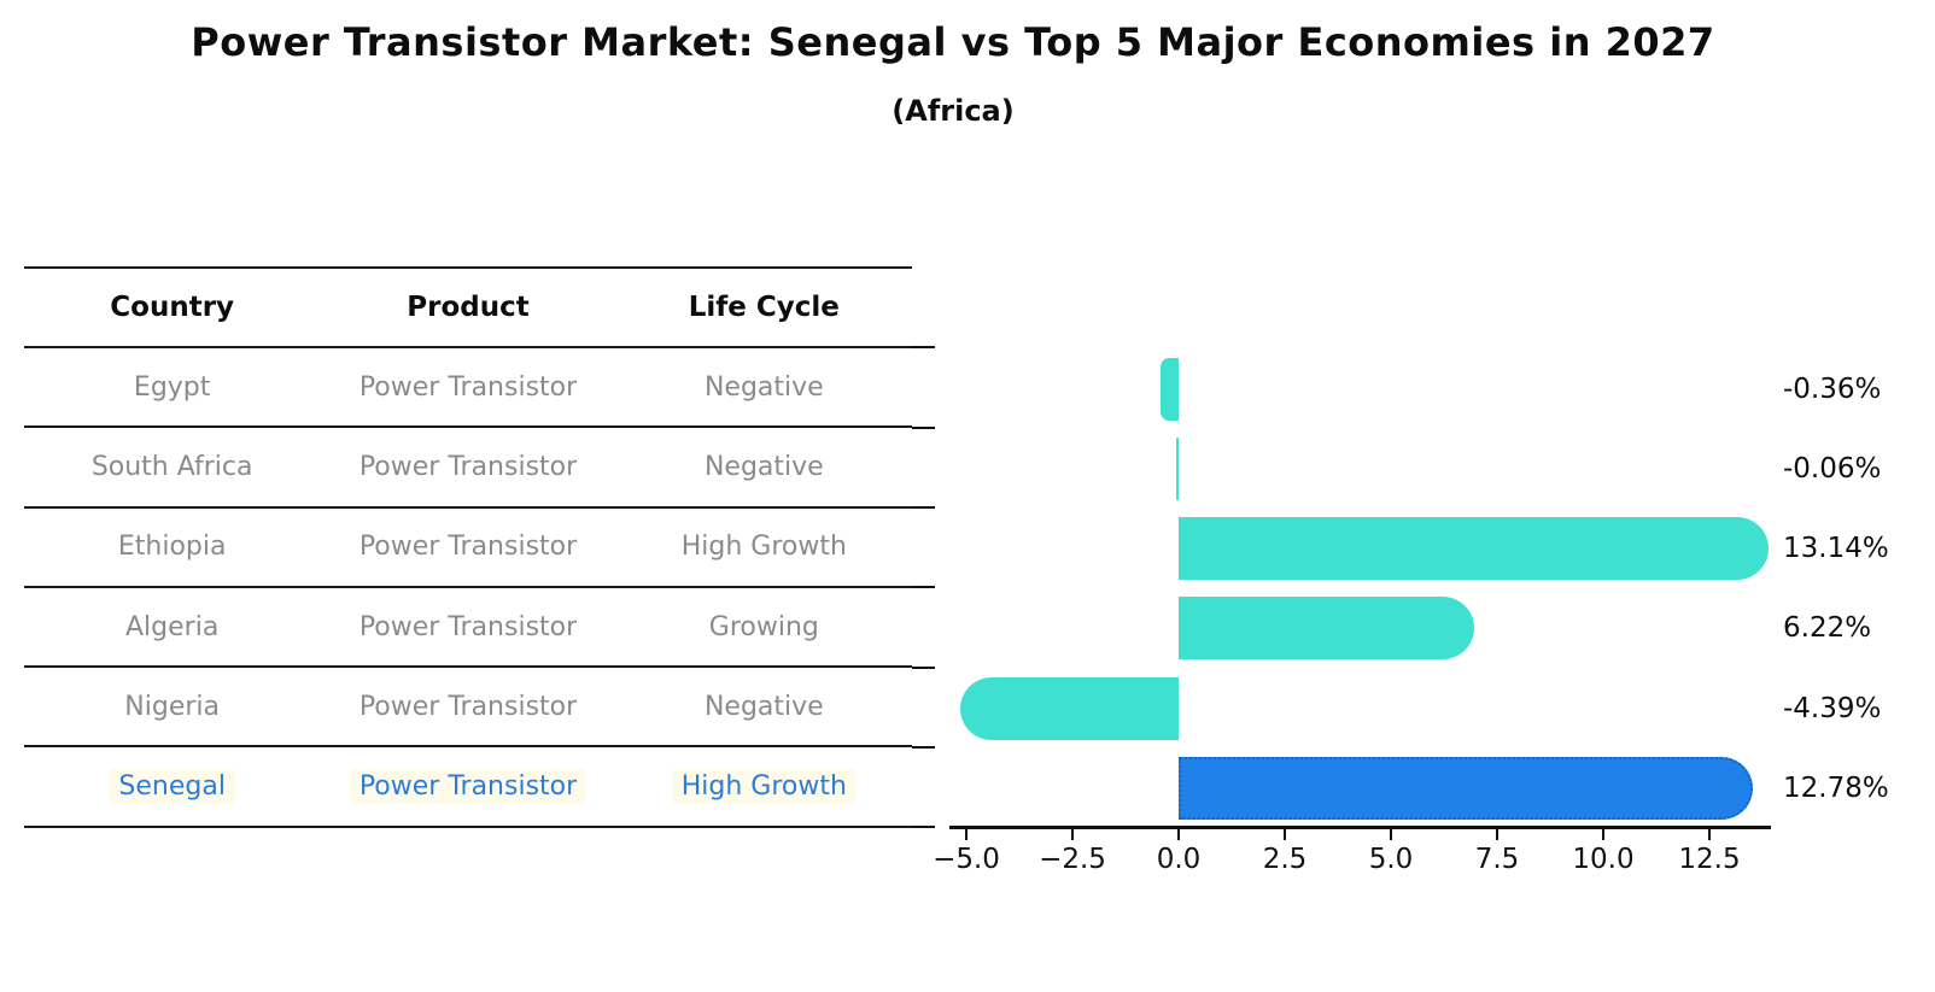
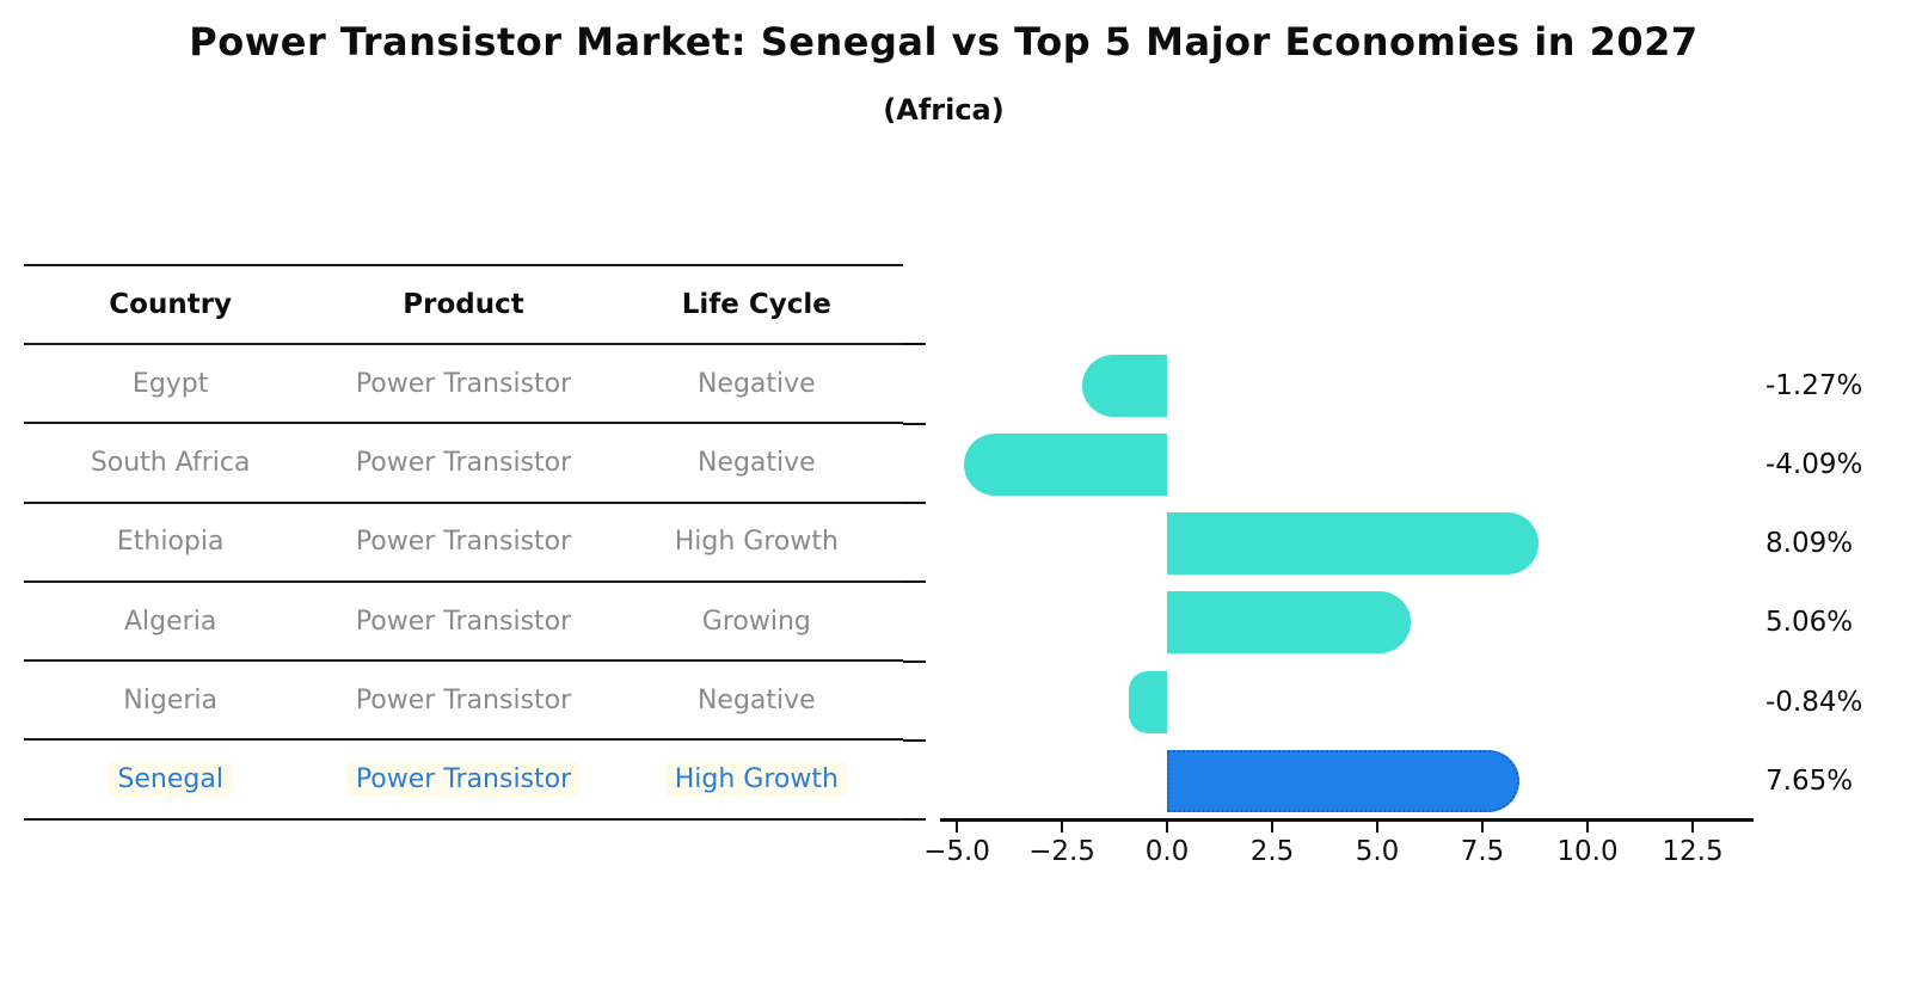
Egypt: -0.36% -> -1.27%
South Africa: -0.06% -> -4.09%
Ethiopia: 13.14% -> 8.09%
Algeria: 6.22% -> 5.06%
Nigeria: -4.39% -> -0.84%
Senegal: 12.78% -> 7.65%
